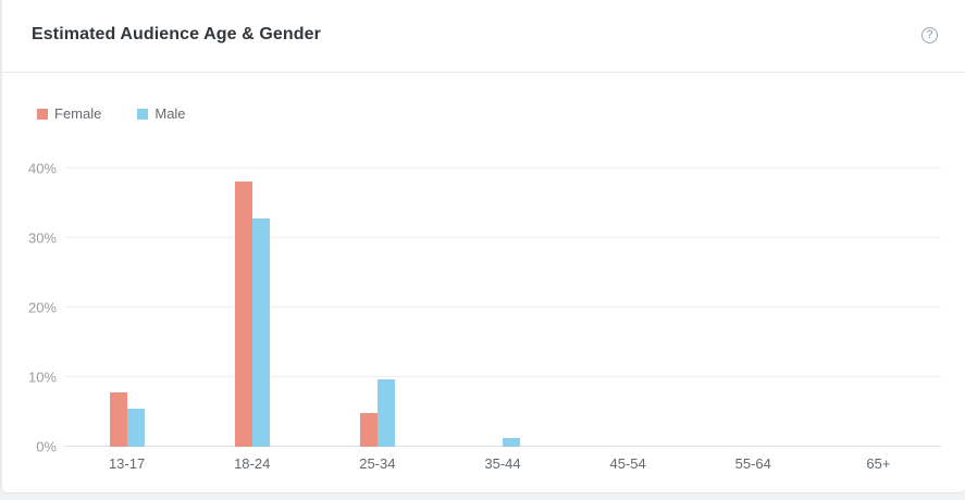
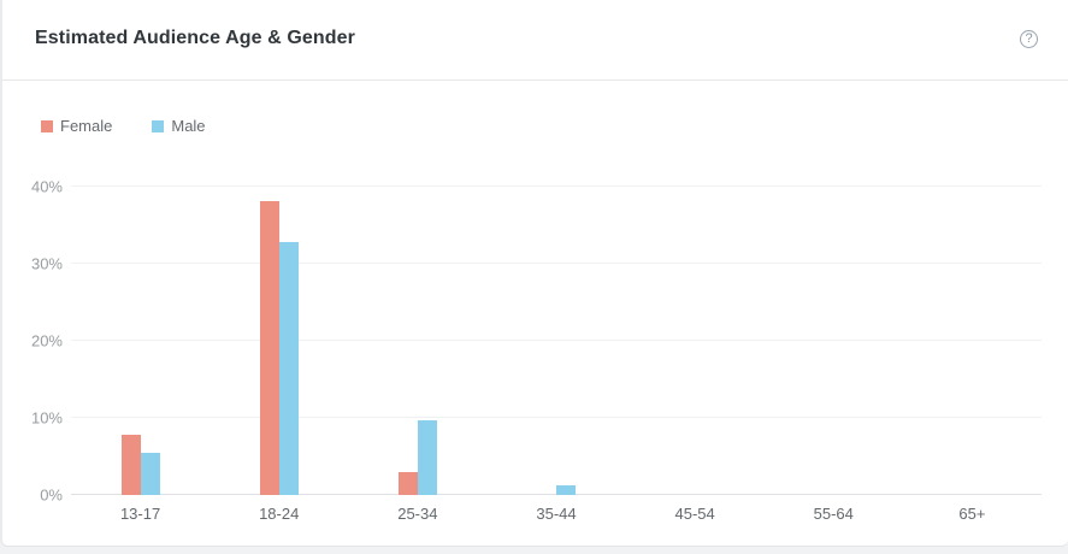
Female/25-34: 5% -> 3%
